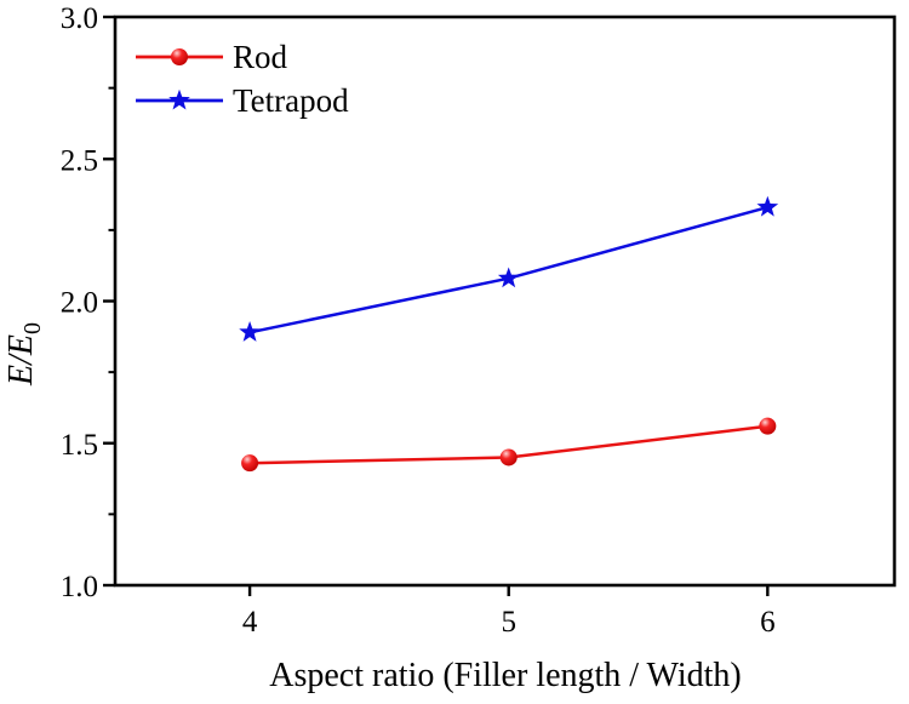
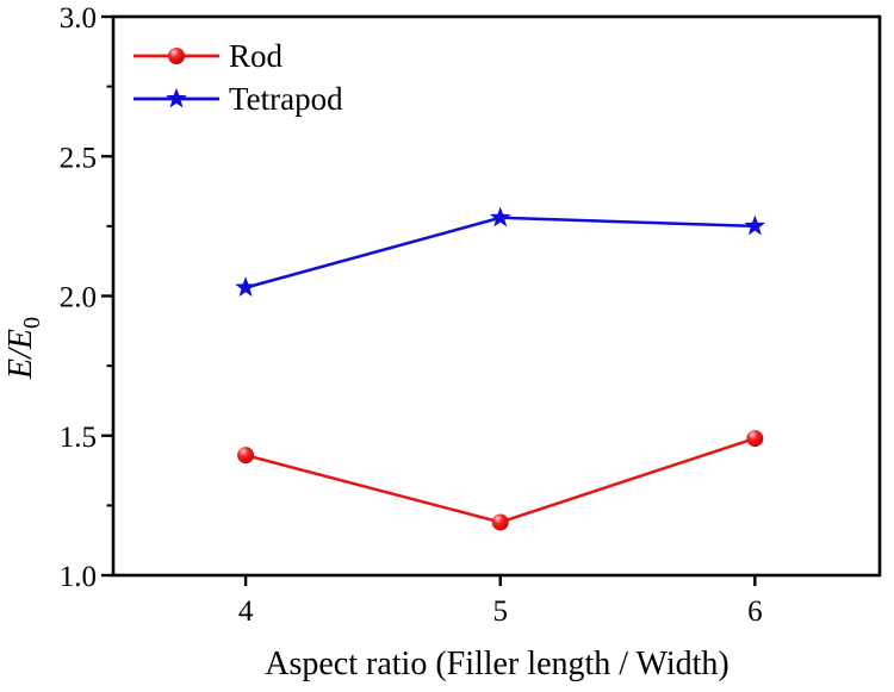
Tetrapod/4: 1.89 -> 2.03
Rod/5: 1.45 -> 1.19
Tetrapod/5: 2.08 -> 2.28
Rod/6: 1.56 -> 1.49
Tetrapod/6: 2.33 -> 2.25
